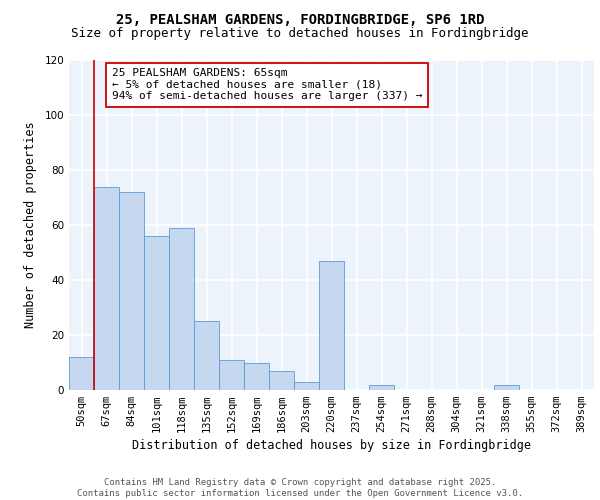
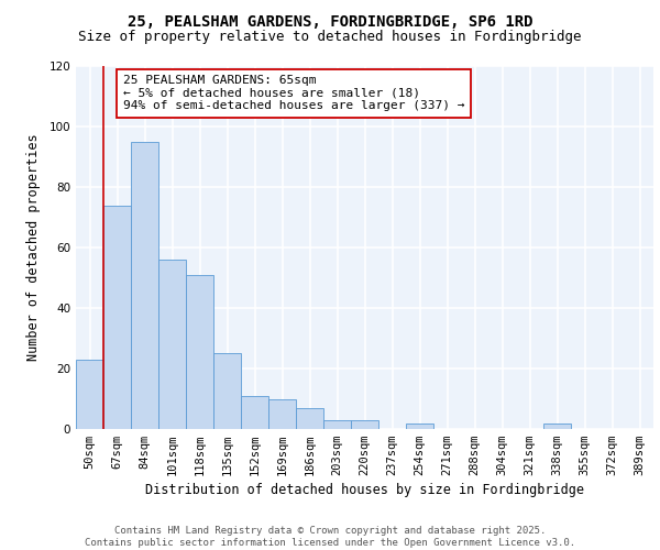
50sqm: 12 -> 23
84sqm: 72 -> 95
118sqm: 59 -> 51
220sqm: 47 -> 3
